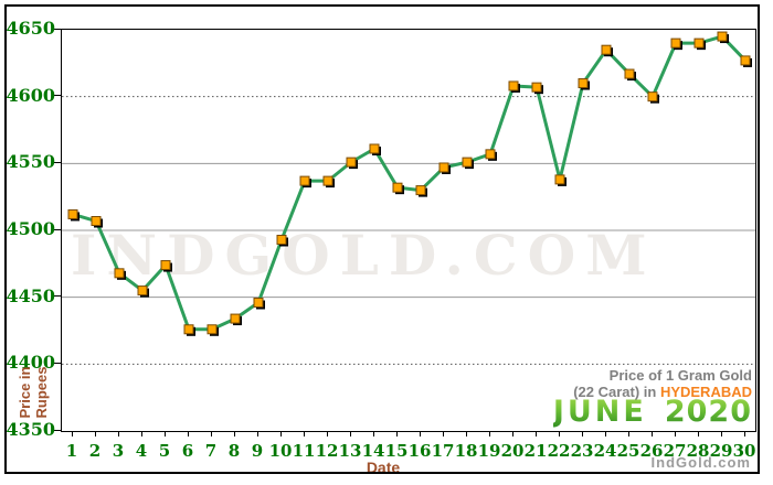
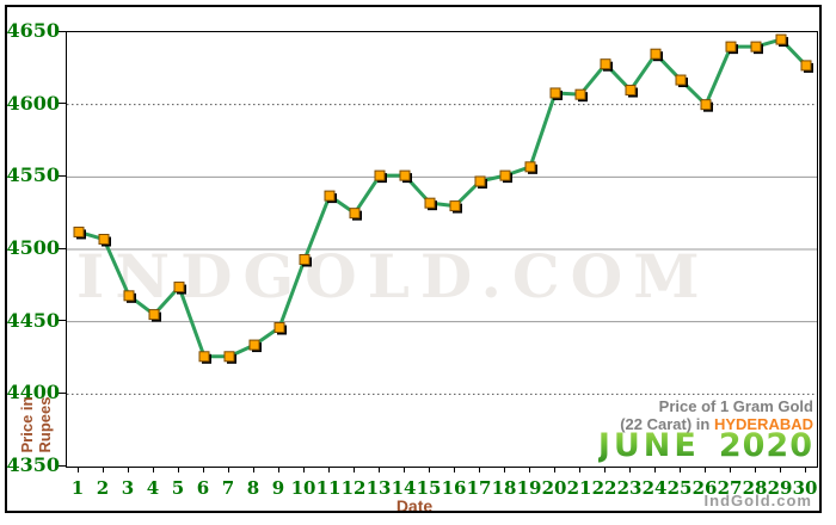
12: 4537 -> 4525
14: 4561 -> 4551
22: 4538 -> 4628
